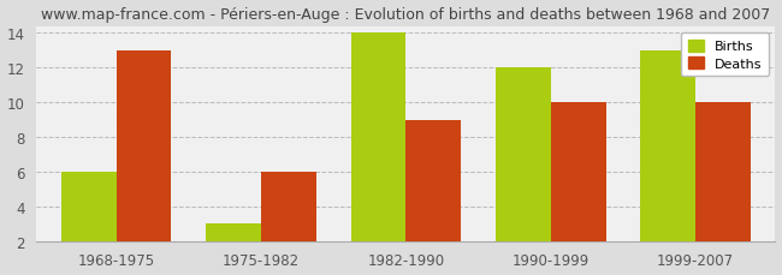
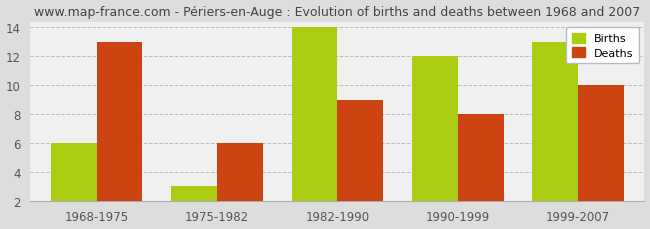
Deaths/1990-1999: 10 -> 8
